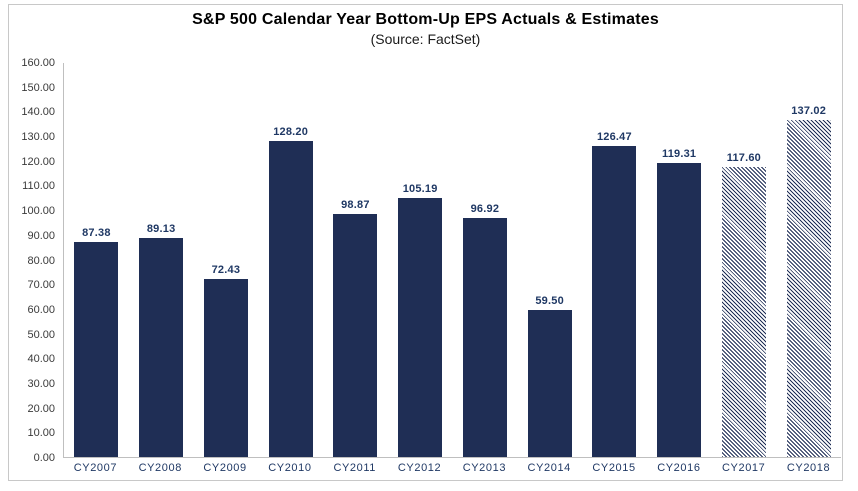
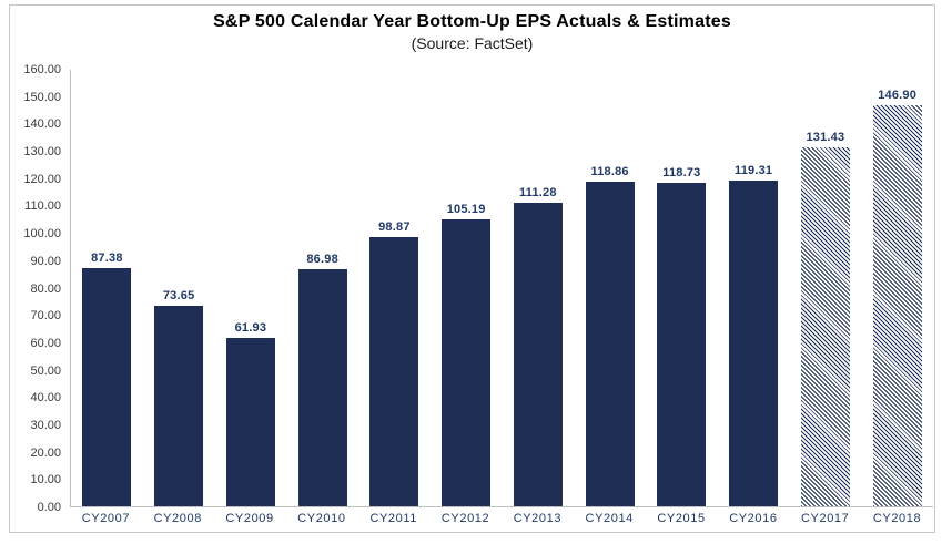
CY2008: 89.13 -> 73.65
CY2009: 72.43 -> 61.93
CY2010: 128.20 -> 86.98
CY2013: 96.92 -> 111.28
CY2014: 59.50 -> 118.86
CY2015: 126.47 -> 118.73
CY2017: 117.60 -> 131.43
CY2018: 137.02 -> 146.90
